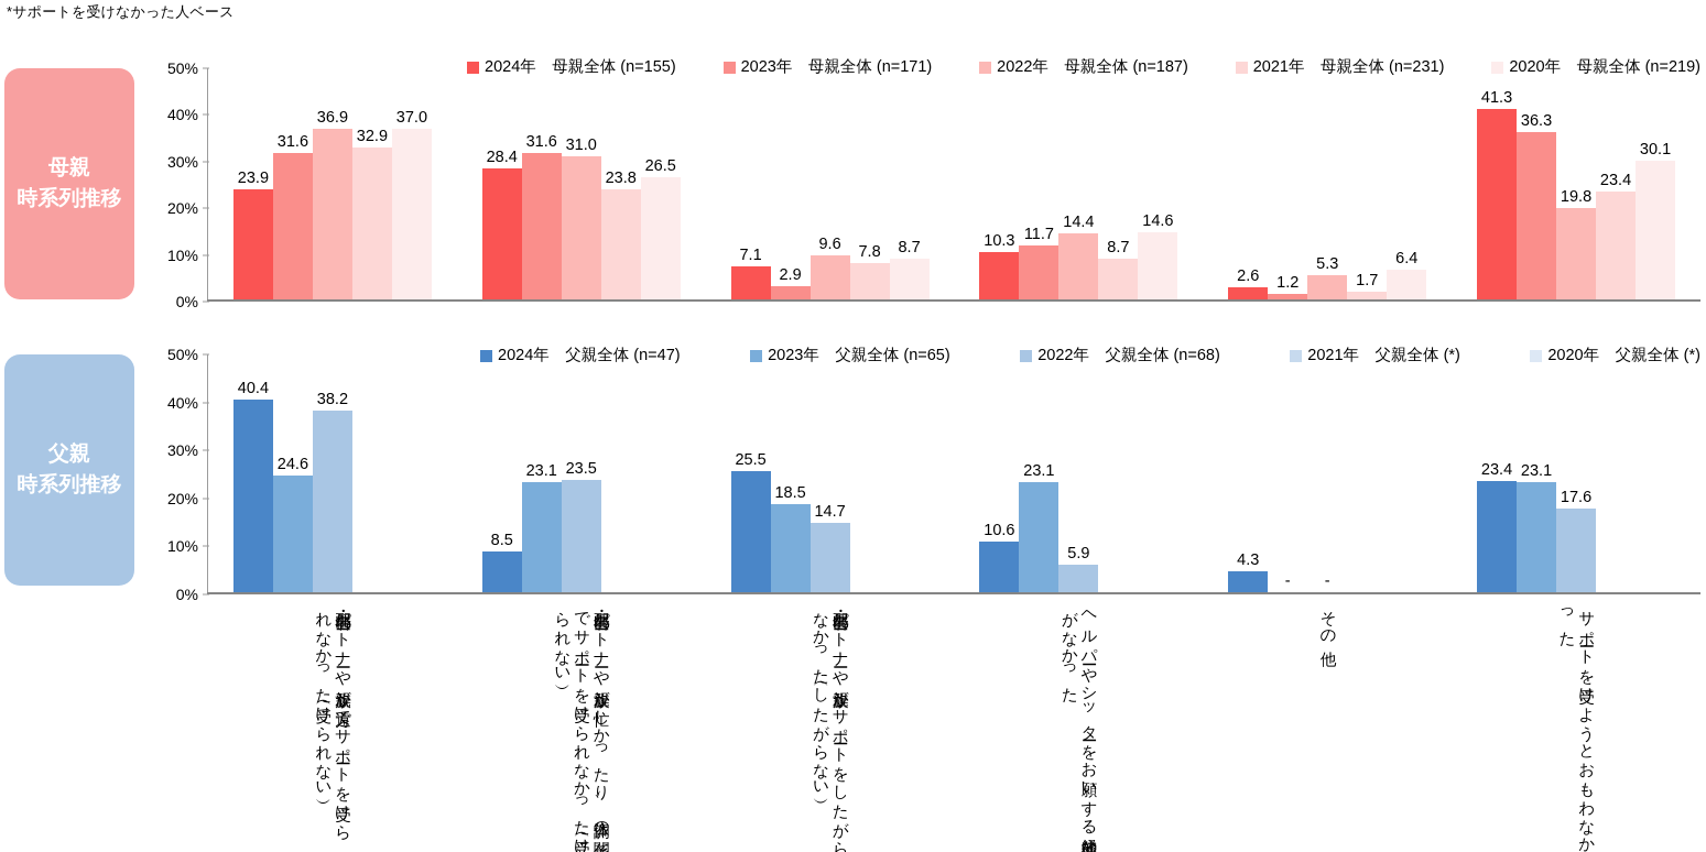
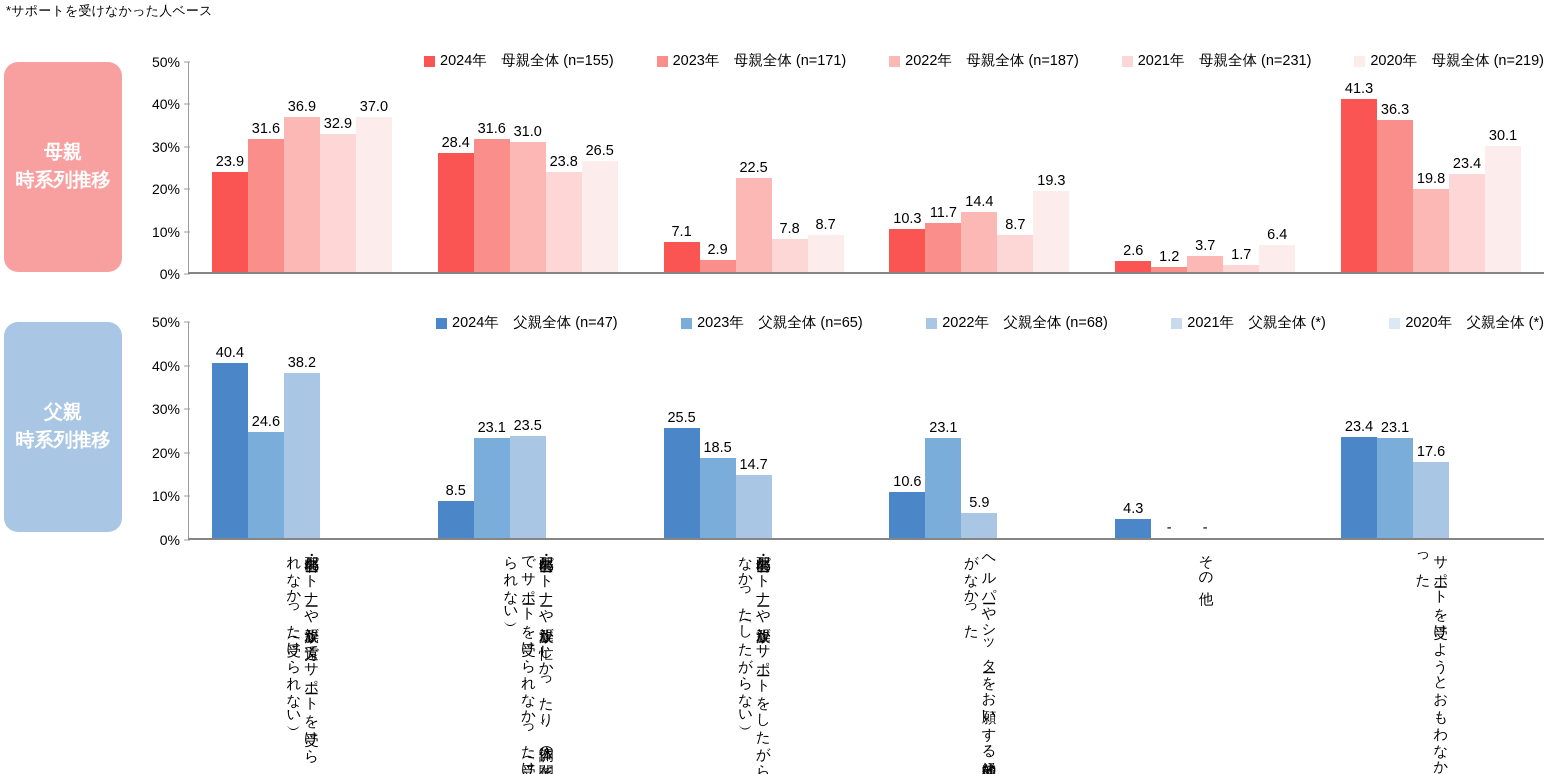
母親 時系列推移/2022年 母親全体 (n=187)/配偶者・パートナーや親族がサポートをしたがらなかった（したがらない）: 9.6 -> 22.5
母親 時系列推移/2020年 母親全体 (n=219)/ヘルパーやシッターをお願いする経済的な余裕がなかった: 14.6 -> 19.3
母親 時系列推移/2022年 母親全体 (n=187)/その他: 5.3 -> 3.7
